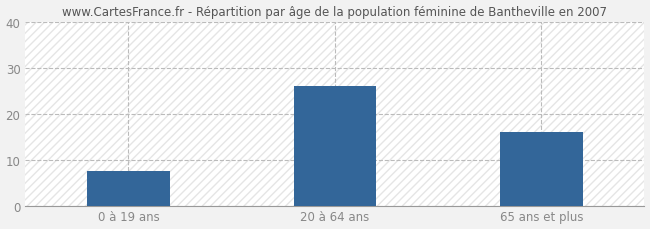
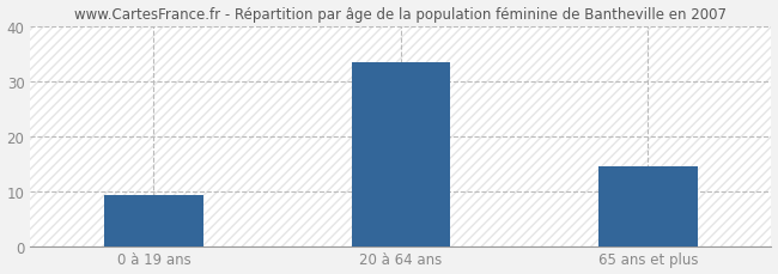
0 à 19 ans: 7.5 -> 9.3
20 à 64 ans: 26.0 -> 33.3
65 ans et plus: 16.0 -> 14.5
